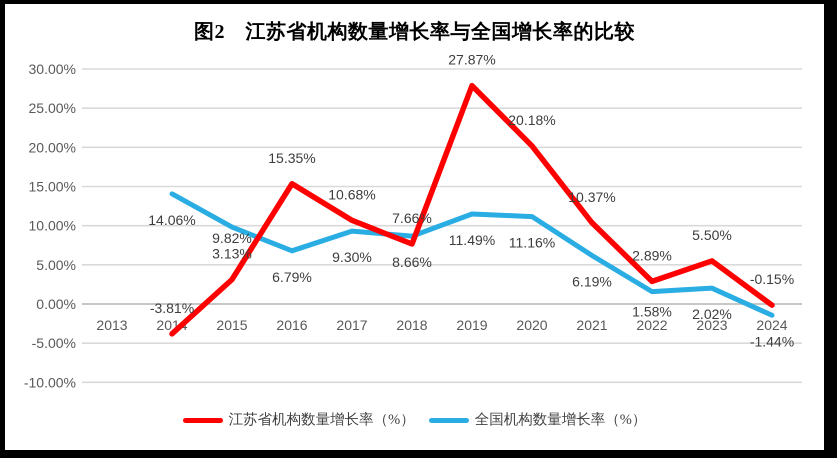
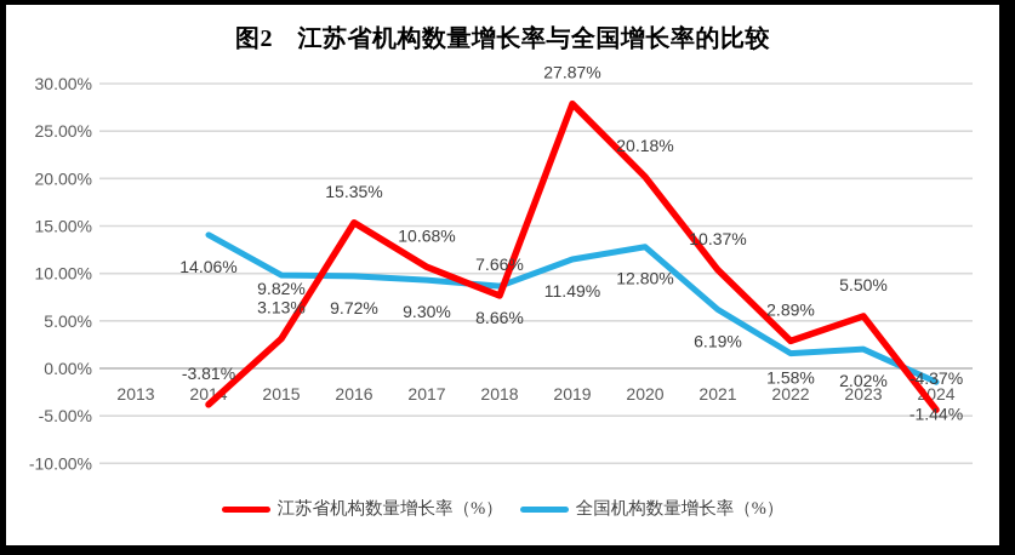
全国机构数量增长率（%）/2016: 6.79% -> 9.72%
全国机构数量增长率（%）/2020: 11.16% -> 12.80%
江苏省机构数量增长率（%）/2024: -0.15% -> -4.37%
